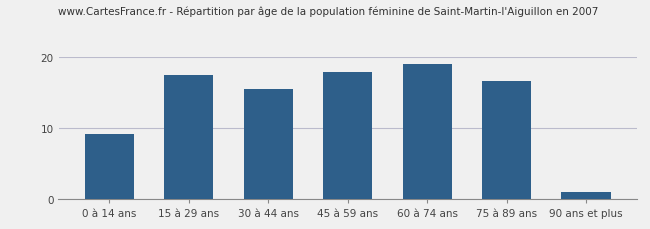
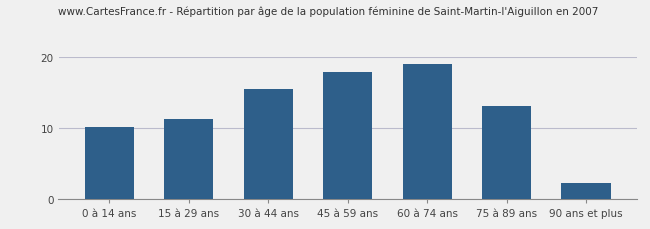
0 à 14 ans: 9.2 -> 10.1
15 à 29 ans: 17.4 -> 11.2
75 à 89 ans: 16.6 -> 13.0
90 ans et plus: 1.0 -> 2.2
